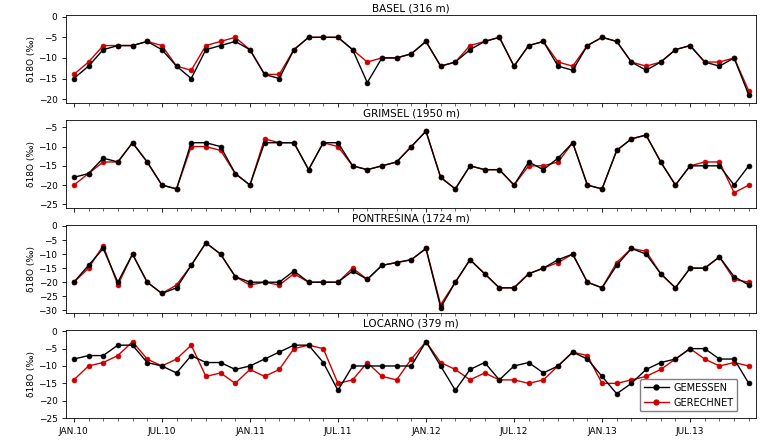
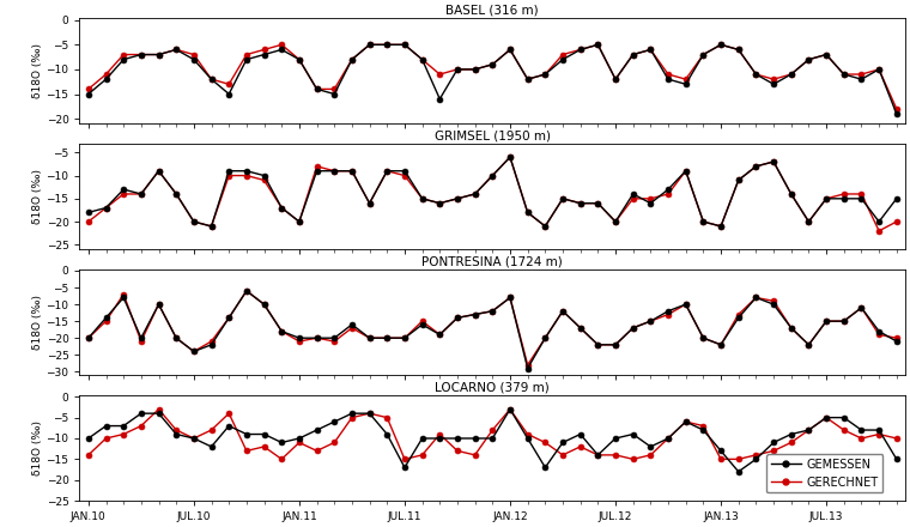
LOCARNO (379 m)/GEMESSEN/JAN.10: -8 -> -10
